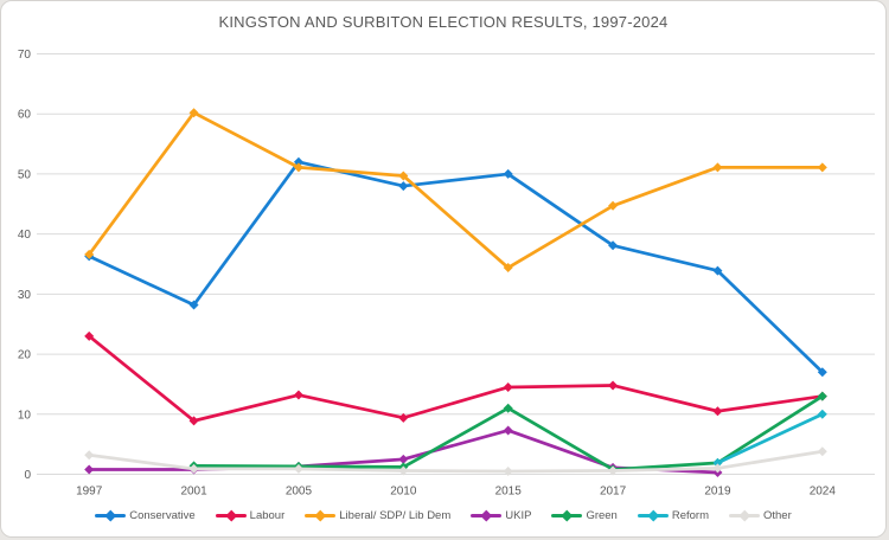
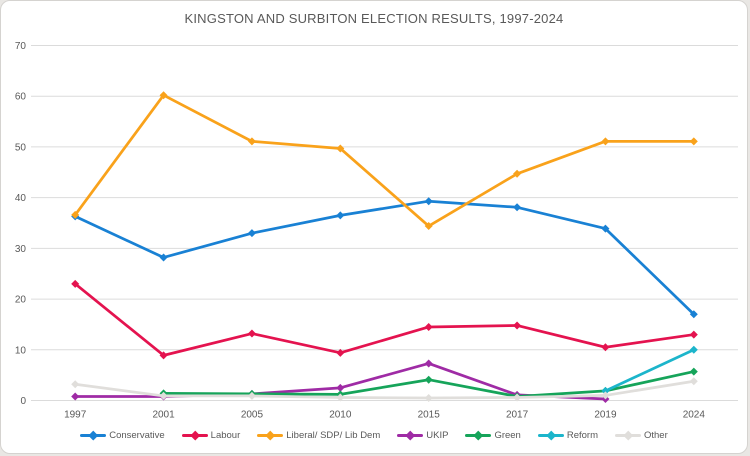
Conservative/2005: 52 -> 33
Conservative/2010: 48 -> 36
Conservative/2015: 50 -> 39
Green/2015: 11 -> 4
Green/2024: 13 -> 6
